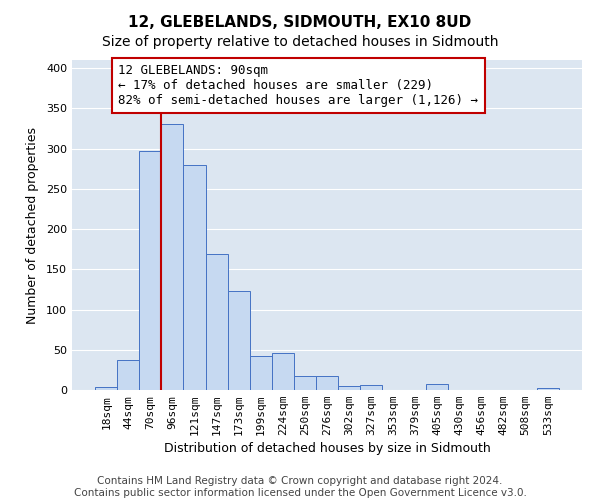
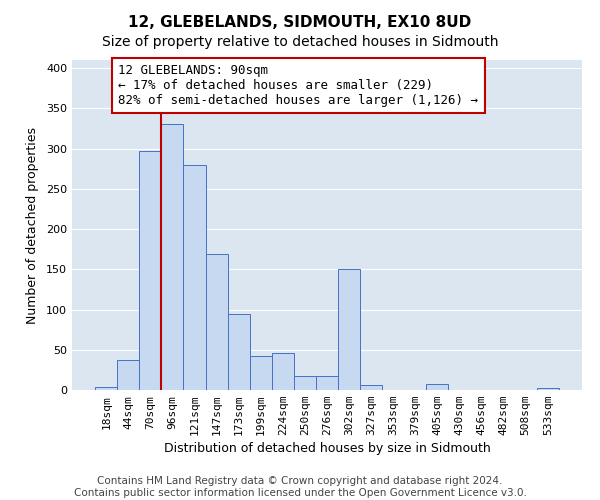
173sqm: 123 -> 94
302sqm: 5 -> 150
